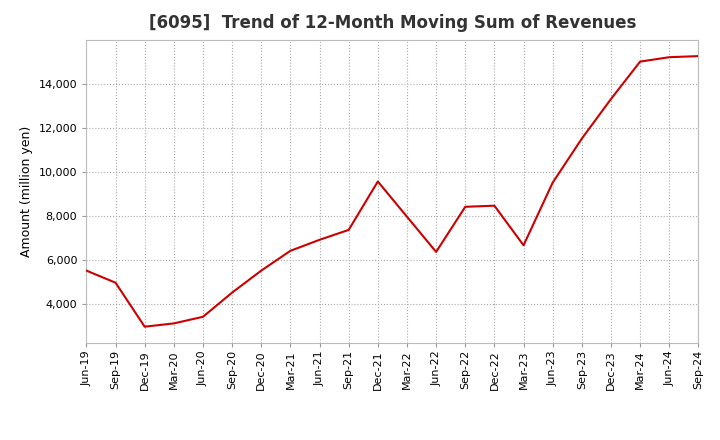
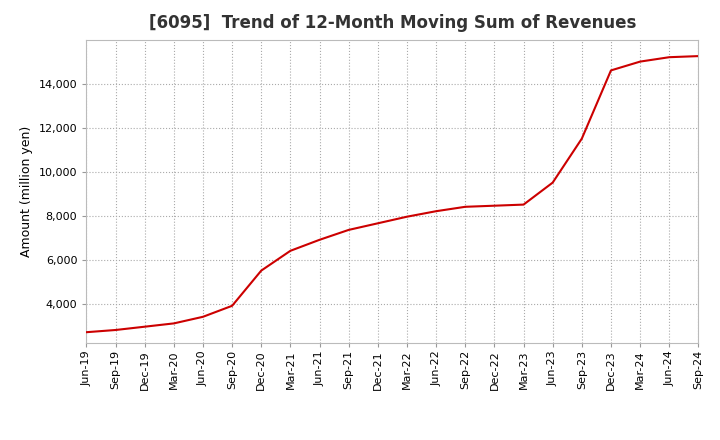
Jun-19: 5,500 -> 2,700
Sep-19: 4,950 -> 2,800
Sep-20: 4,500 -> 3,900
Dec-21: 9,550 -> 7,650
Jun-22: 6,350 -> 8,200
Mar-23: 6,650 -> 8,500
Dec-23: 13,300 -> 14,600
